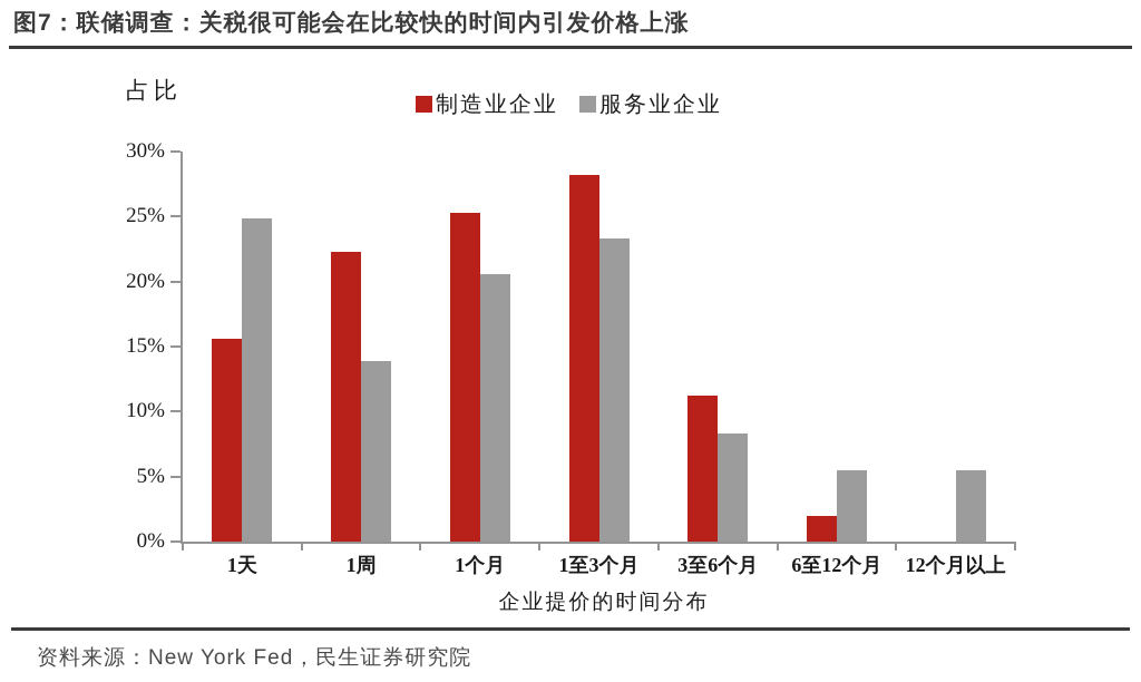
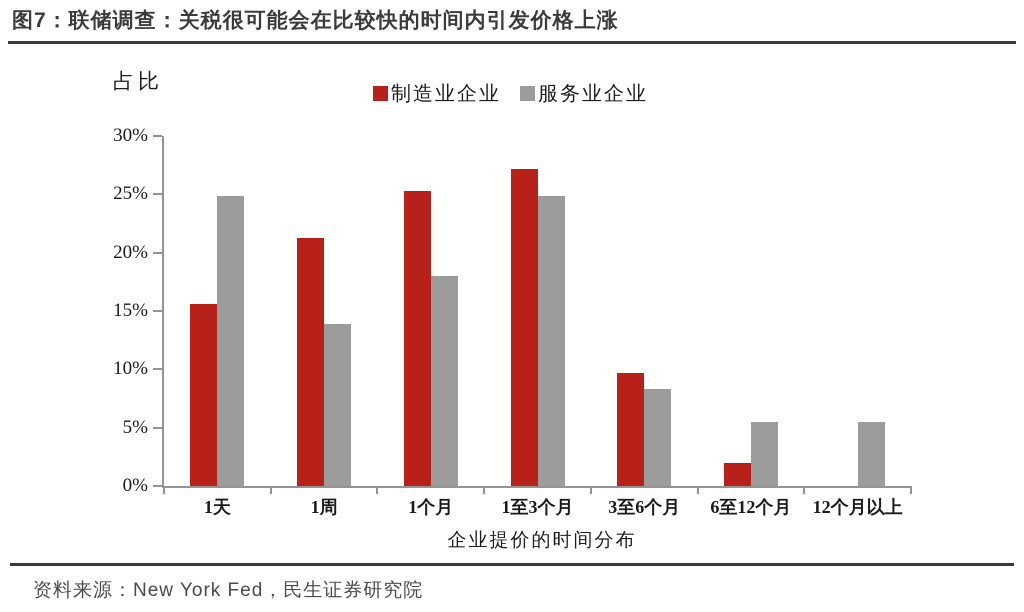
制造业企业/1周: 22.3% -> 21.3%
服务业企业/1个月: 20.6% -> 18.0%
制造业企业/1至3个月: 28.2% -> 27.2%
服务业企业/1至3个月: 23.3% -> 24.9%
制造业企业/3至6个月: 11.2% -> 9.7%
